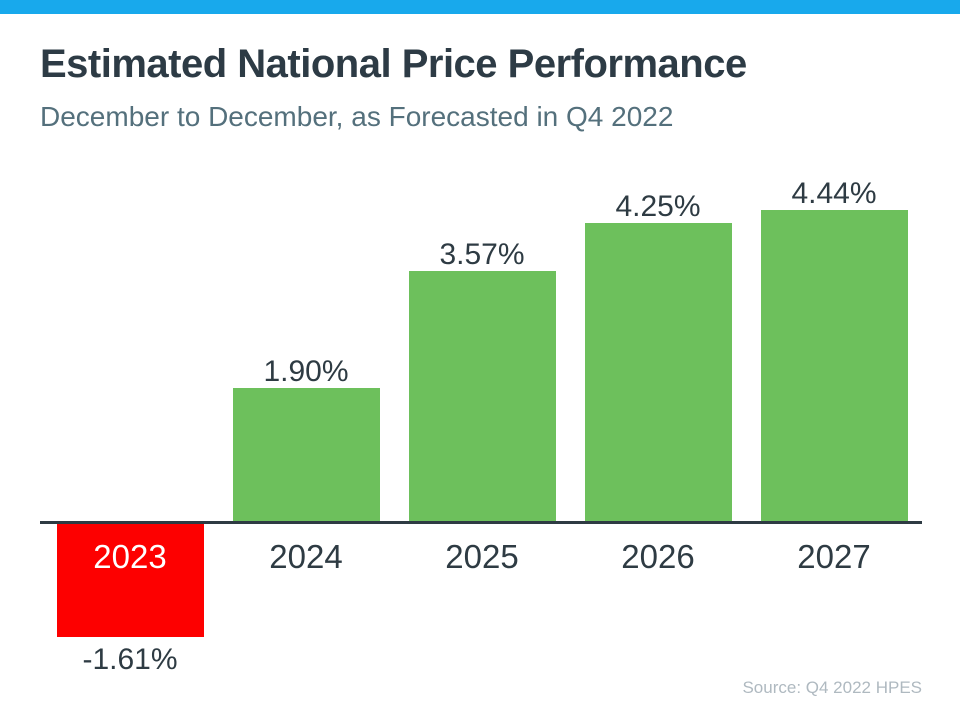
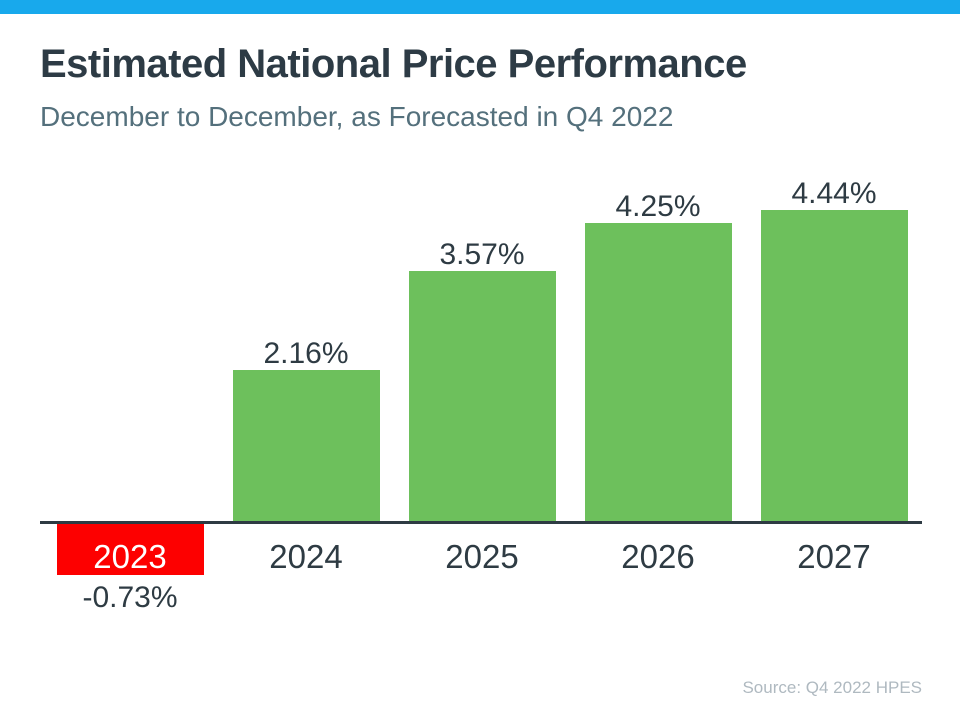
2023: -1.61% -> -0.73%
2024: 1.90% -> 2.16%
